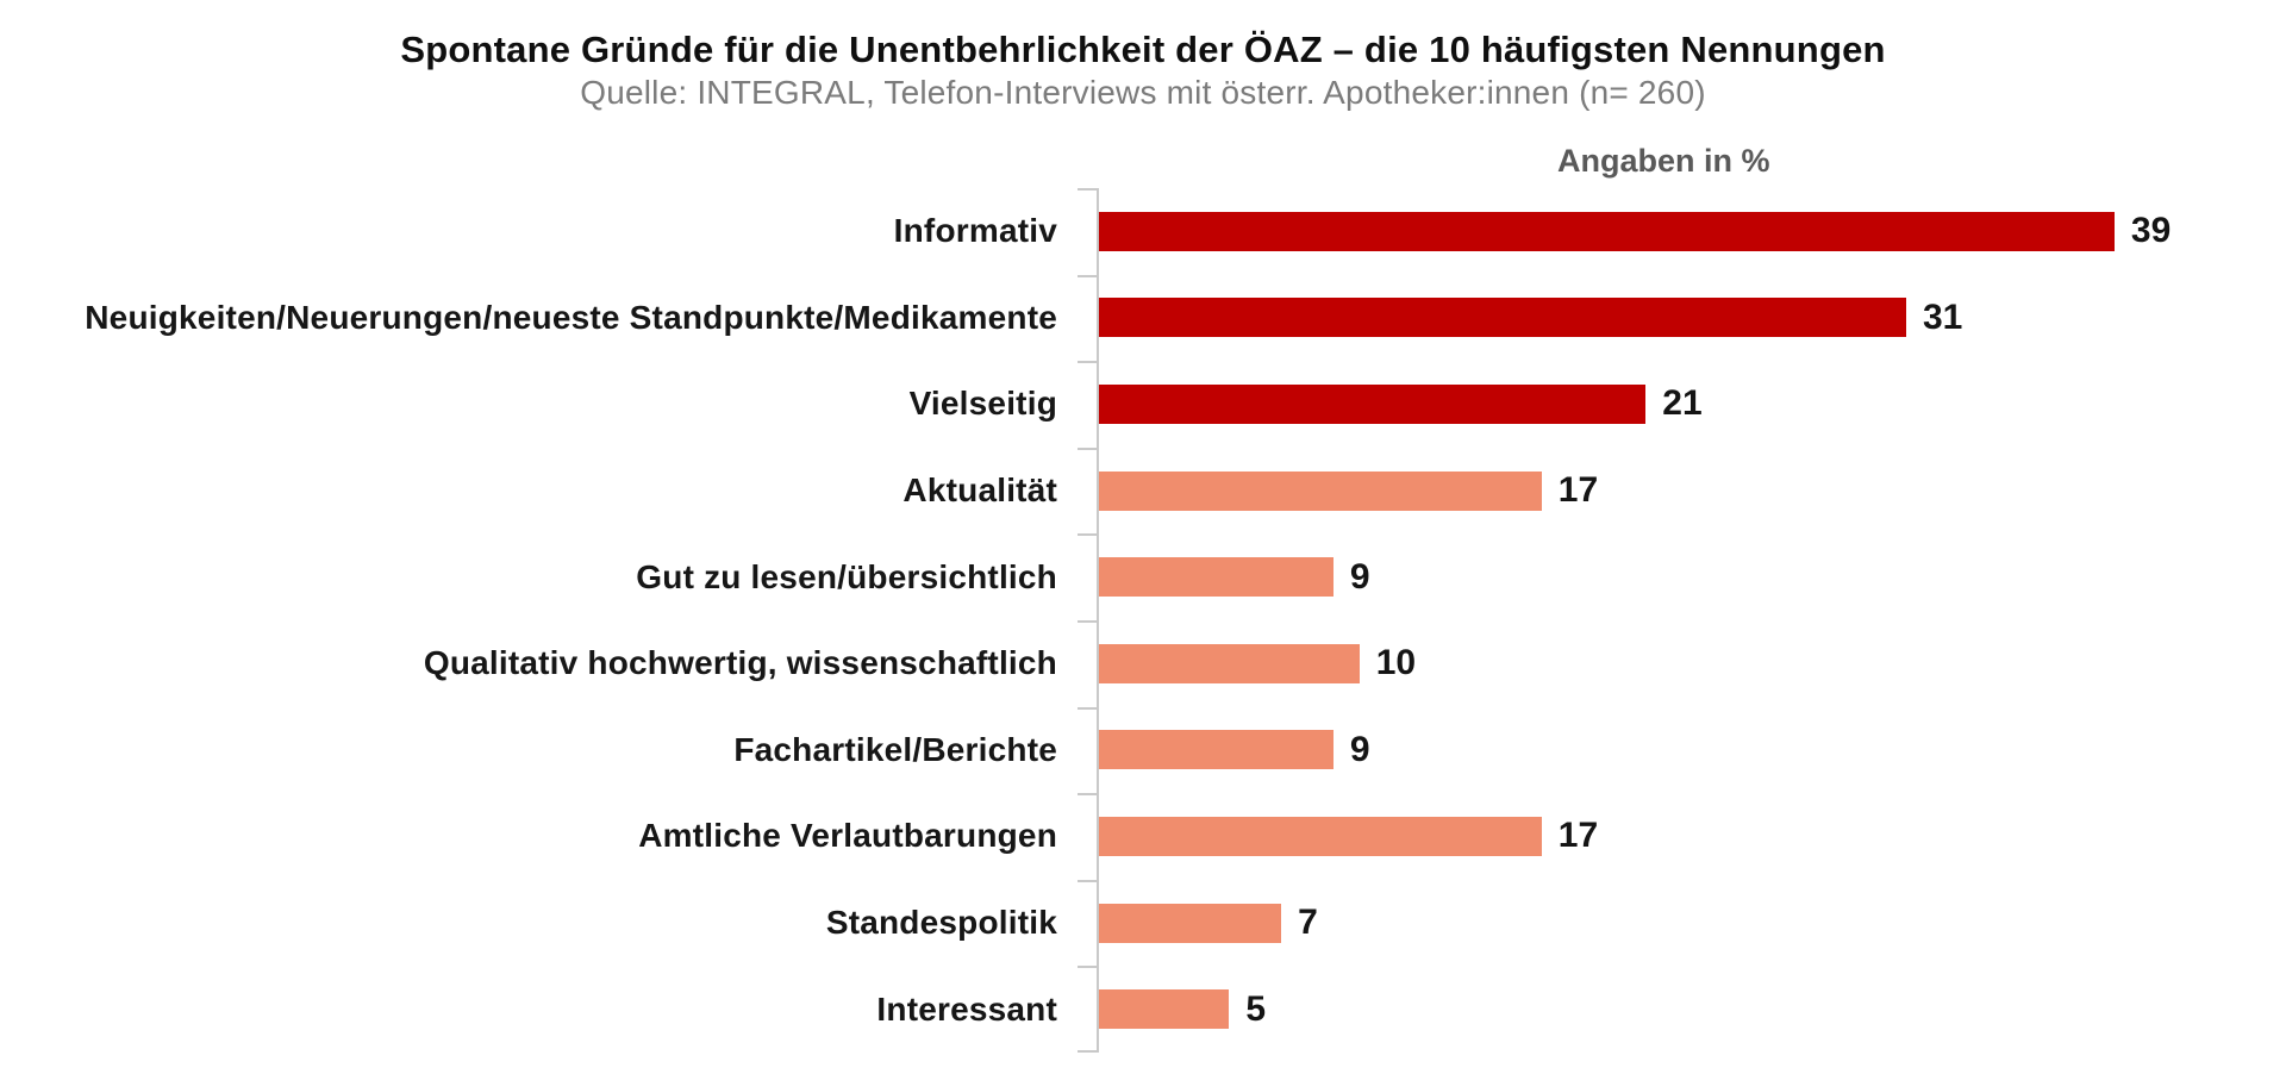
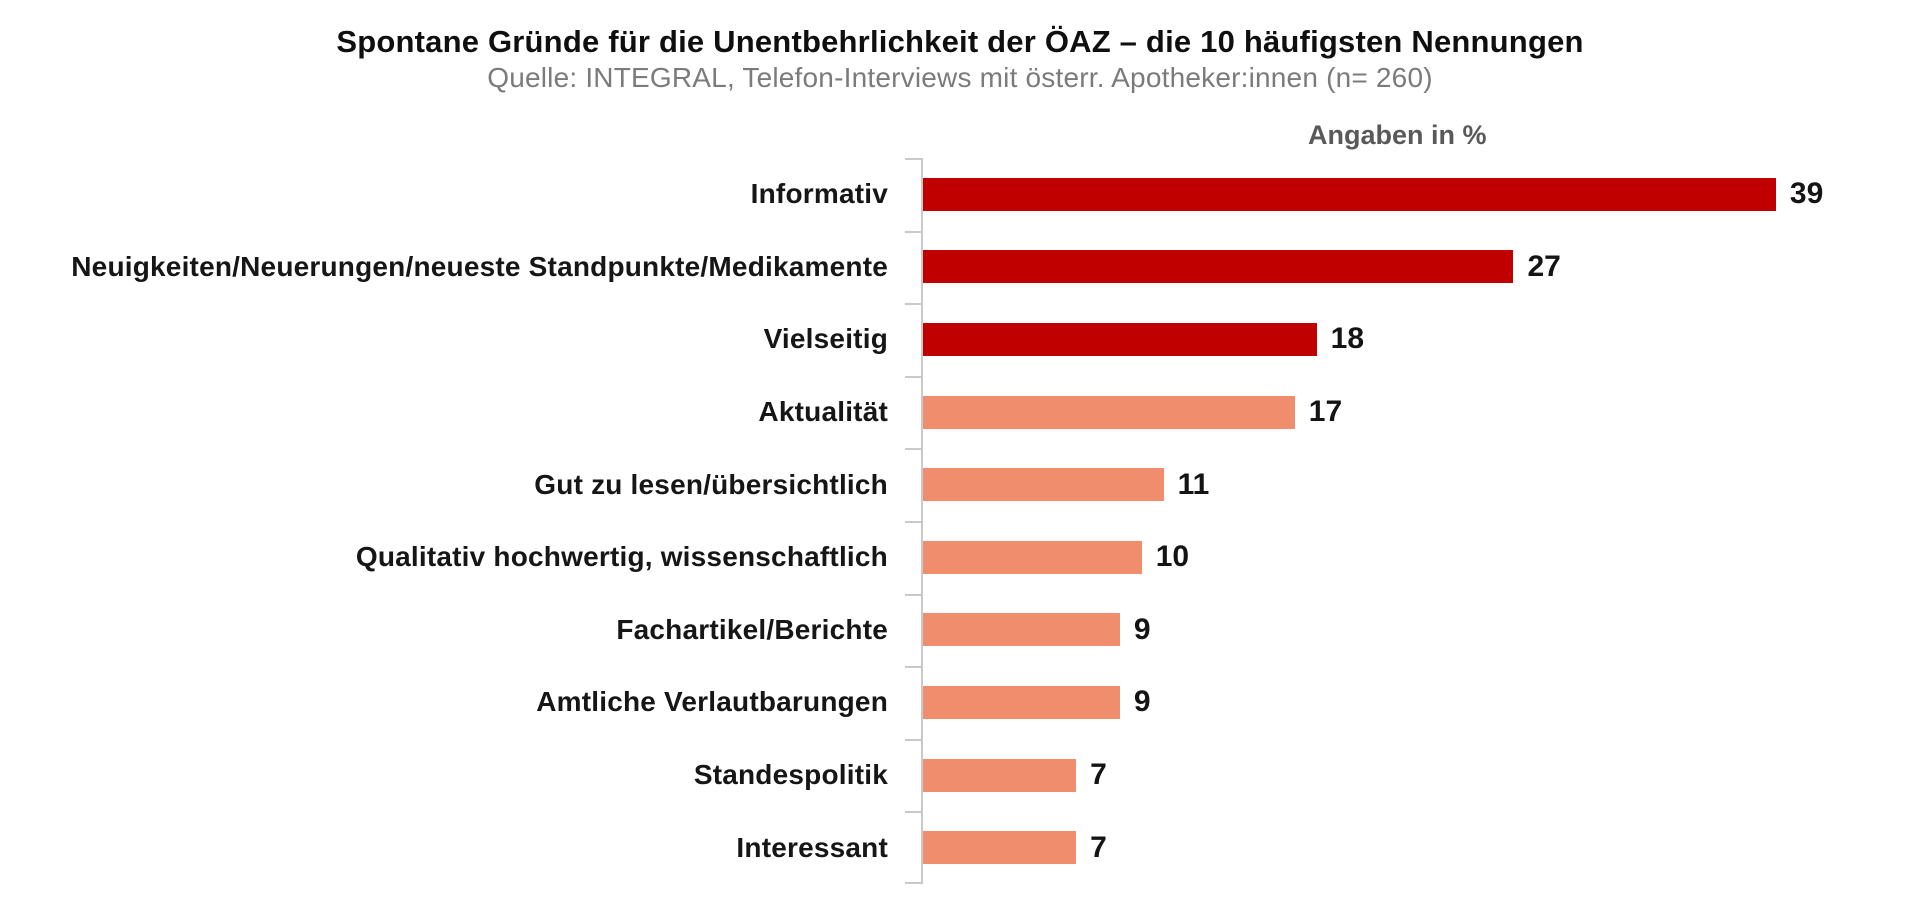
Neuigkeiten/Neuerungen/neueste Standpunkte/Medikamente: 31 -> 27
Vielseitig: 21 -> 18
Gut zu lesen/übersichtlich: 9 -> 11
Amtliche Verlautbarungen: 17 -> 9
Interessant: 5 -> 7
